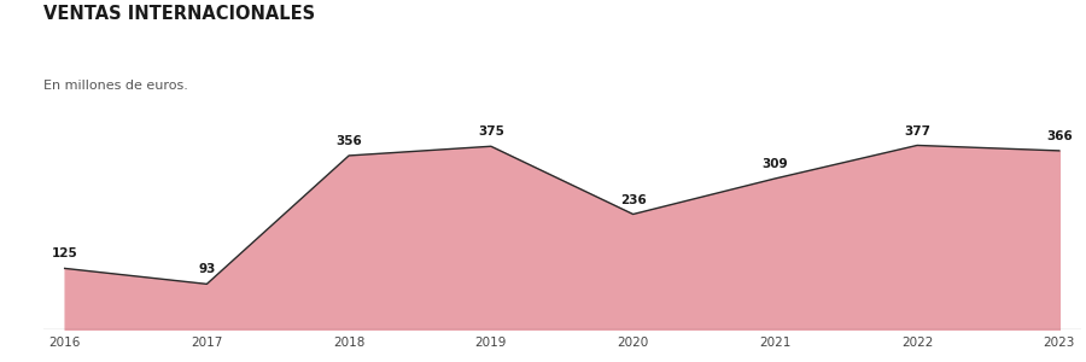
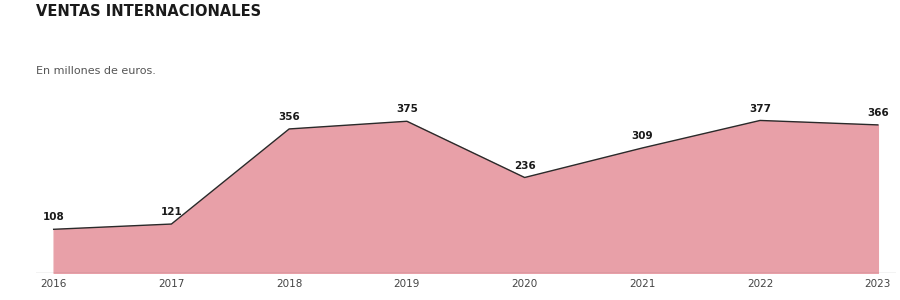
2016: 125 -> 108
2017: 93 -> 121
